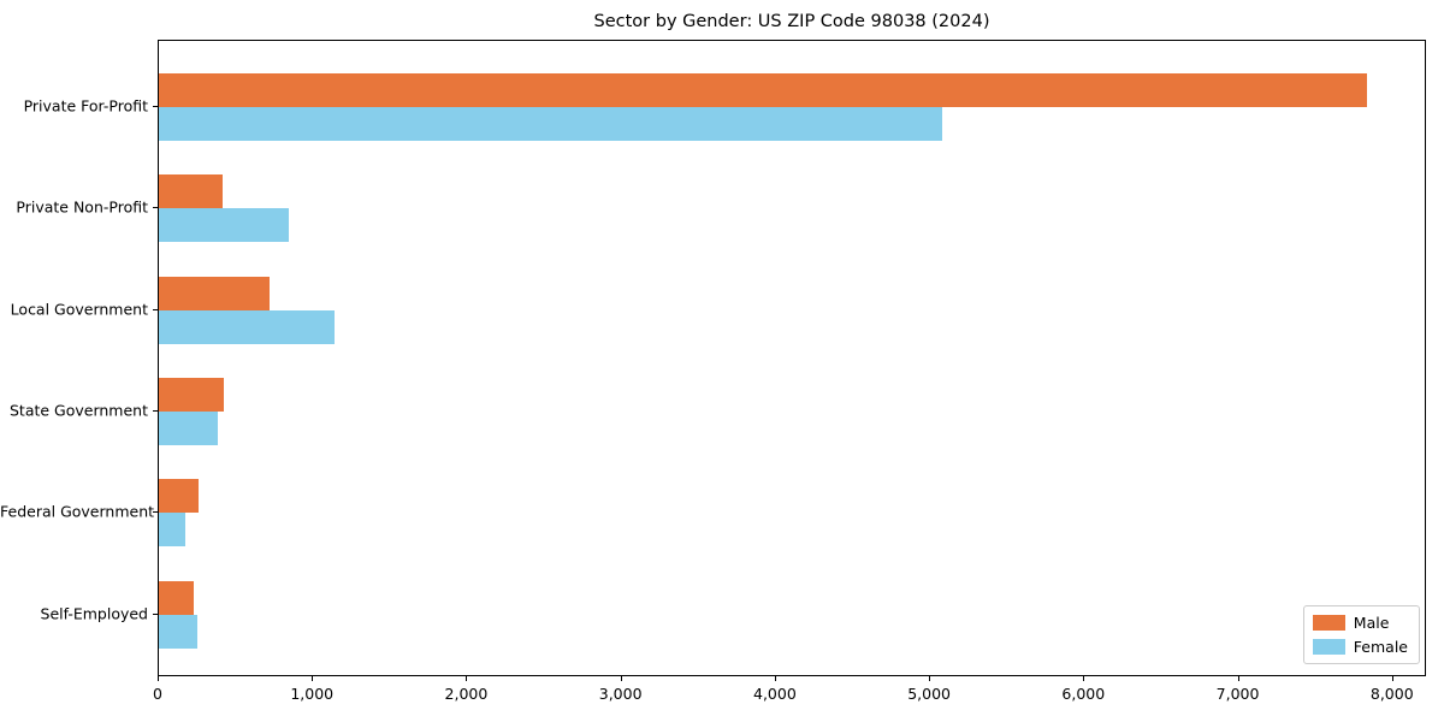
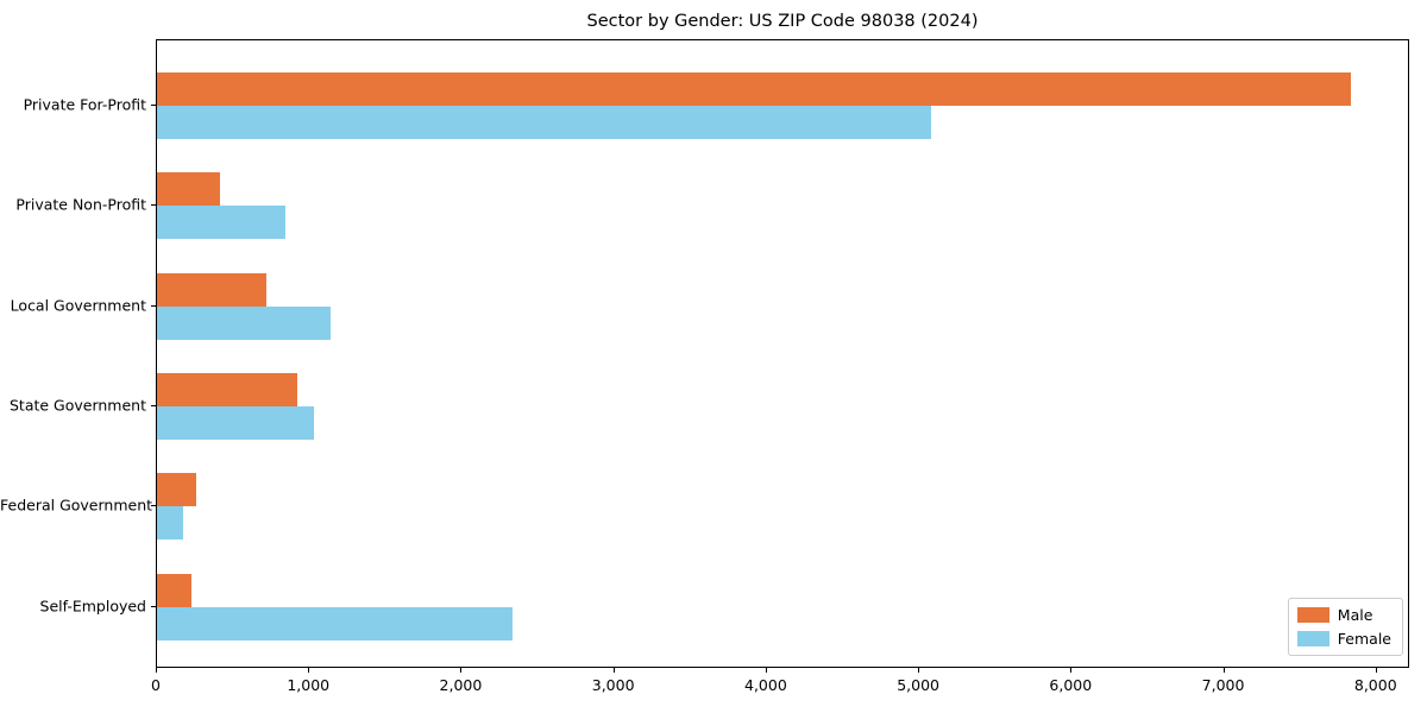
Male/State Government: 420 -> 920
Female/State Government: 380 -> 1030
Female/Self-Employed: 250 -> 2330
